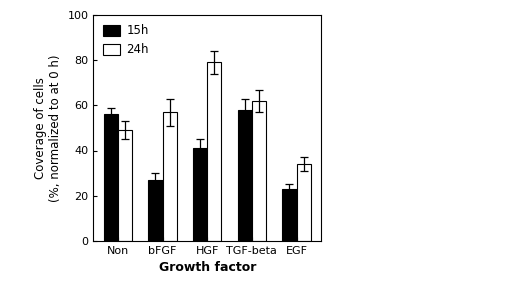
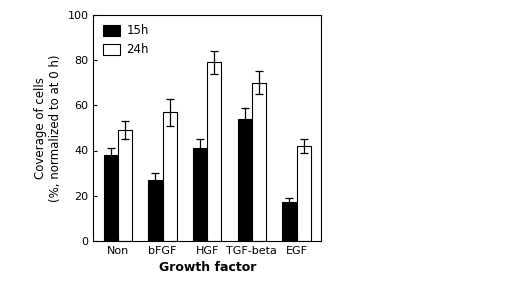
15h/Non: 56 -> 38
15h/TGF-beta: 58 -> 54
24h/TGF-beta: 62 -> 70
15h/EGF: 23 -> 17
24h/EGF: 34 -> 42
